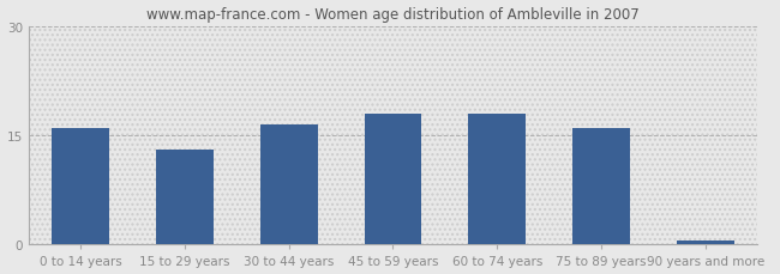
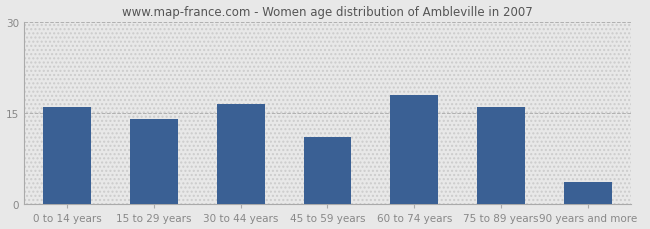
15 to 29 years: 13.0 -> 14.0
45 to 59 years: 18.0 -> 11.0
90 years and more: 0.5 -> 3.6
